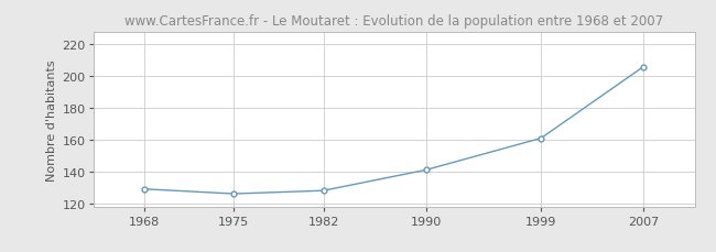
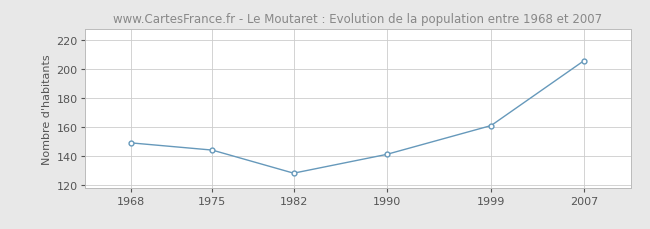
1968: 129 -> 149
1975: 126 -> 144
